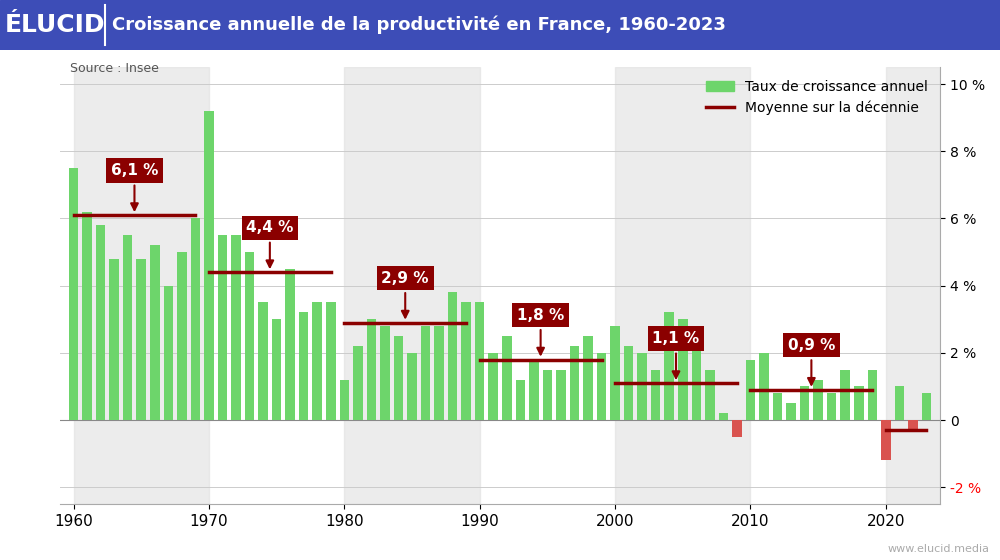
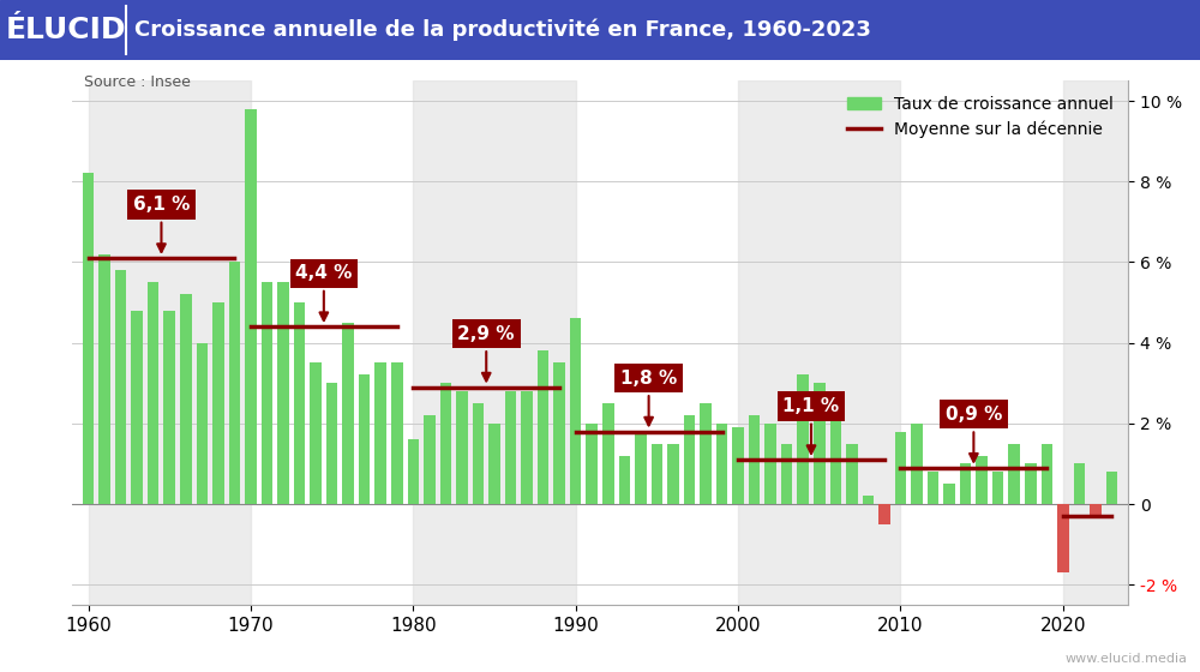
1960: 7.5 % -> 8.2 %
1970: 9.2 % -> 9.8 %
1980: 1.2 % -> 1.6 %
1990: 3.5 % -> 4.6 %
2000: 2.8 % -> 1.9 %
2020: -1.2 % -> -1.7 %
